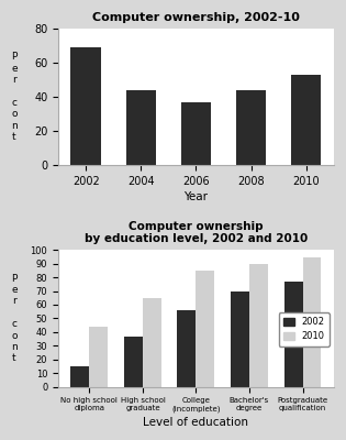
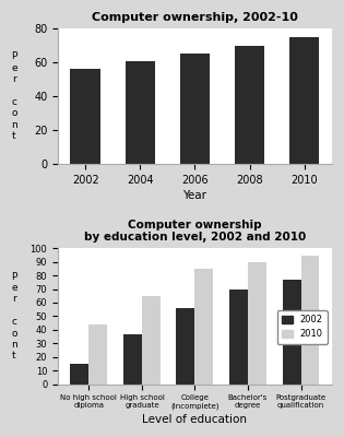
Computer ownership, 2002-10/2002: 69 -> 56
Computer ownership, 2002-10/2004: 44 -> 61
Computer ownership, 2002-10/2006: 37 -> 65
Computer ownership, 2002-10/2008: 44 -> 70
Computer ownership, 2002-10/2010: 53 -> 75
